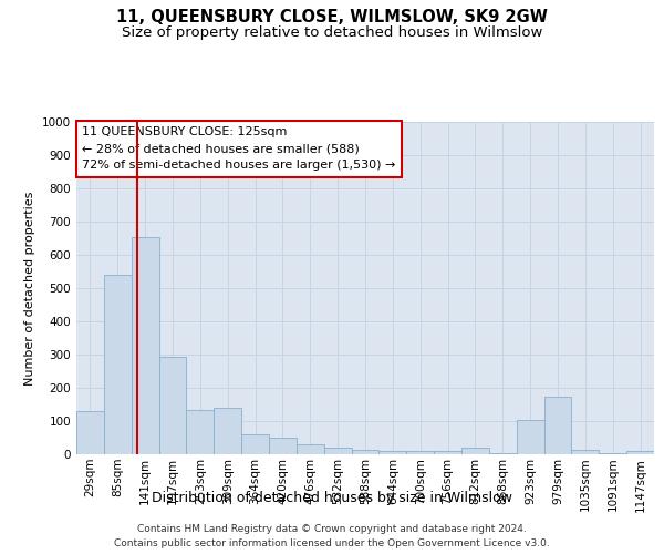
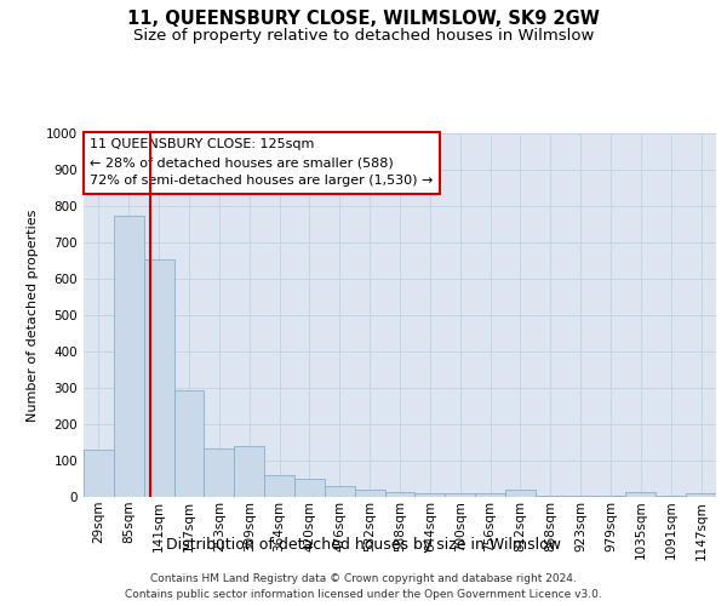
85sqm: 540 -> 775
923sqm: 105 -> 5
979sqm: 175 -> 5
